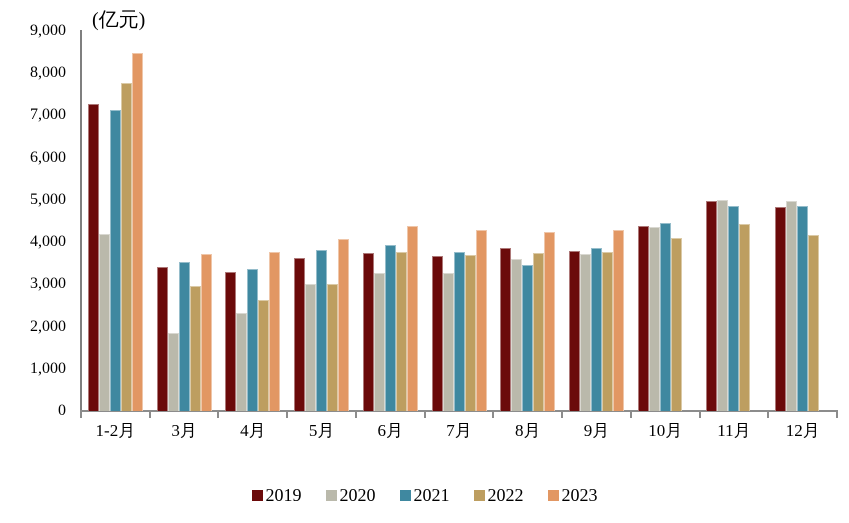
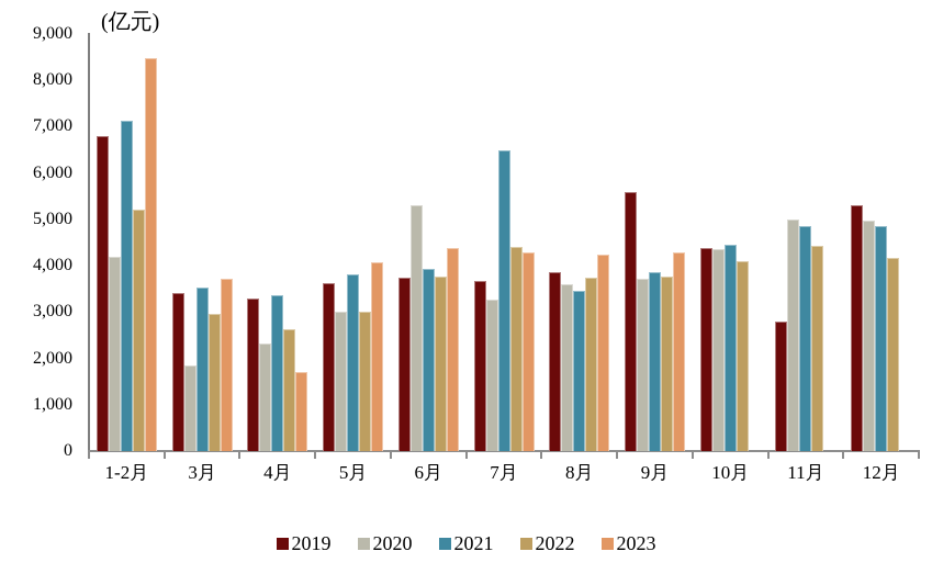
2019/1-2月: 7300 -> 6800
2022/1-2月: 7800 -> 5200
2023/4月: 3800 -> 1700
2020/6月: 3300 -> 5300
2021/7月: 3800 -> 6500
2022/7月: 3700 -> 4400
2019/9月: 3800 -> 5600
2019/11月: 5000 -> 2800
2019/12月: 4800 -> 5300
